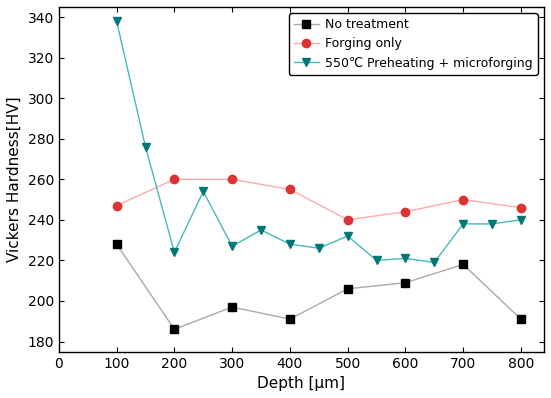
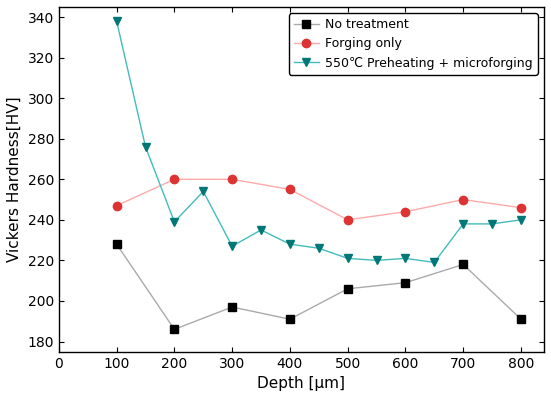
550℃ Preheating + microforging/200: 224 -> 239
550℃ Preheating + microforging/500: 232 -> 221
